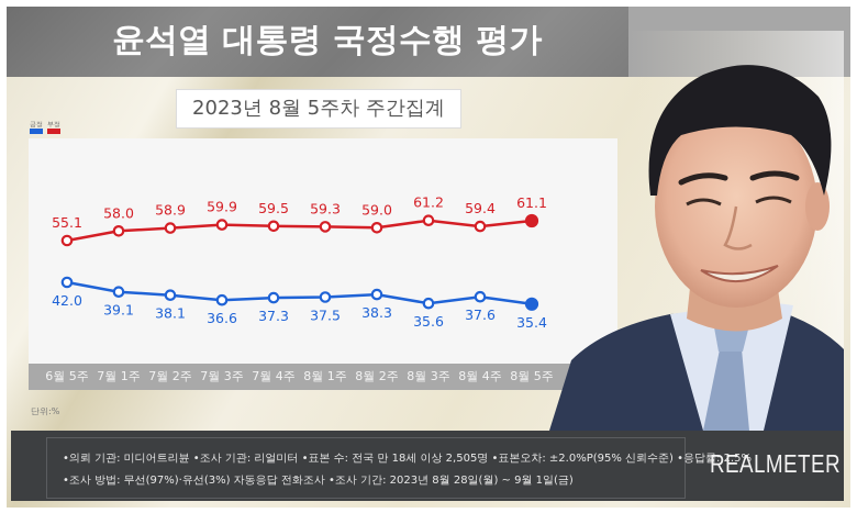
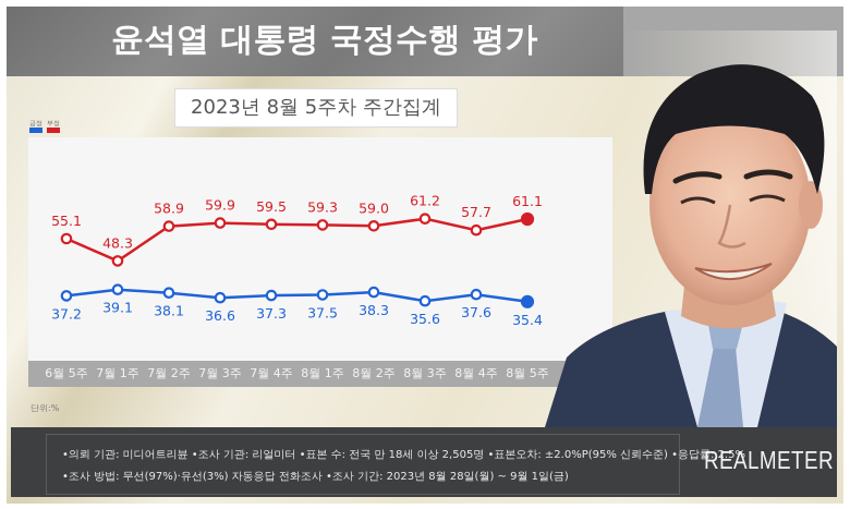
긍정/6월 5주: 42.0 -> 37.2
부정/7월 1주: 58.0 -> 48.3
부정/8월 4주: 59.4 -> 57.7
